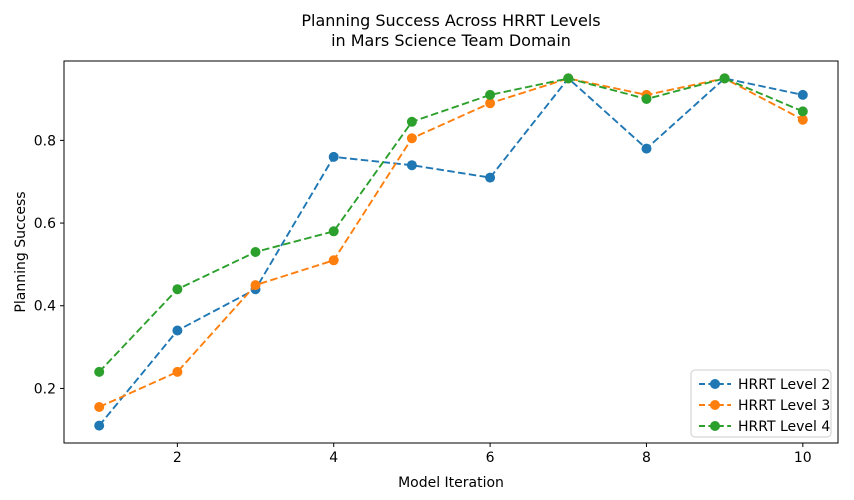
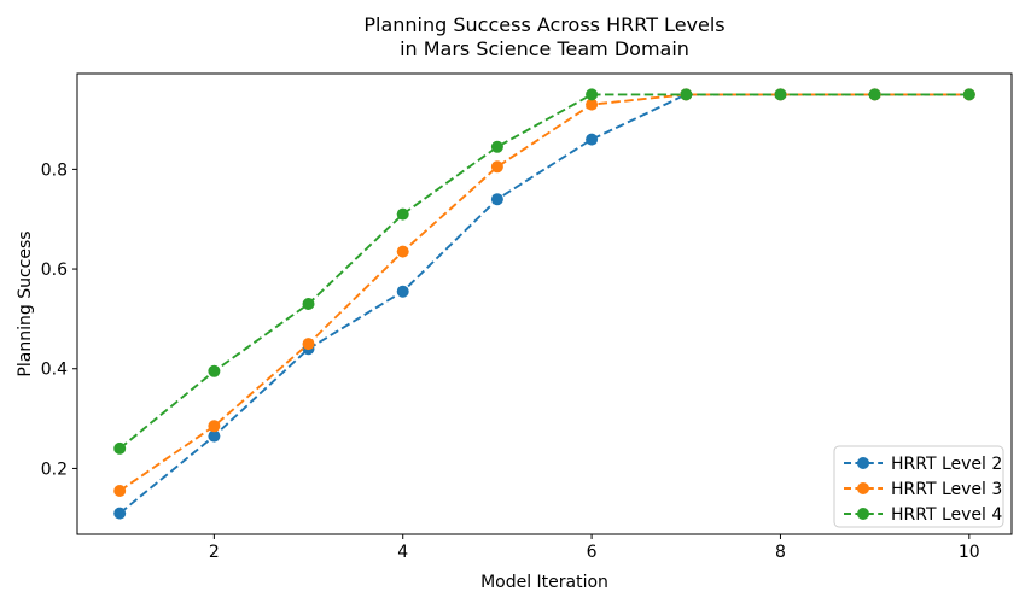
HRRT Level 2/2: 0.34 -> 0.27
HRRT Level 3/2: 0.24 -> 0.28
HRRT Level 4/2: 0.44 -> 0.40
HRRT Level 2/4: 0.76 -> 0.56
HRRT Level 3/4: 0.51 -> 0.64
HRRT Level 4/4: 0.58 -> 0.71
HRRT Level 2/6: 0.71 -> 0.86
HRRT Level 3/6: 0.89 -> 0.93
HRRT Level 4/6: 0.91 -> 0.95
HRRT Level 2/8: 0.78 -> 0.95
HRRT Level 3/8: 0.91 -> 0.95
HRRT Level 4/8: 0.90 -> 0.95
HRRT Level 2/10: 0.91 -> 0.95
HRRT Level 3/10: 0.85 -> 0.95
HRRT Level 4/10: 0.87 -> 0.95
